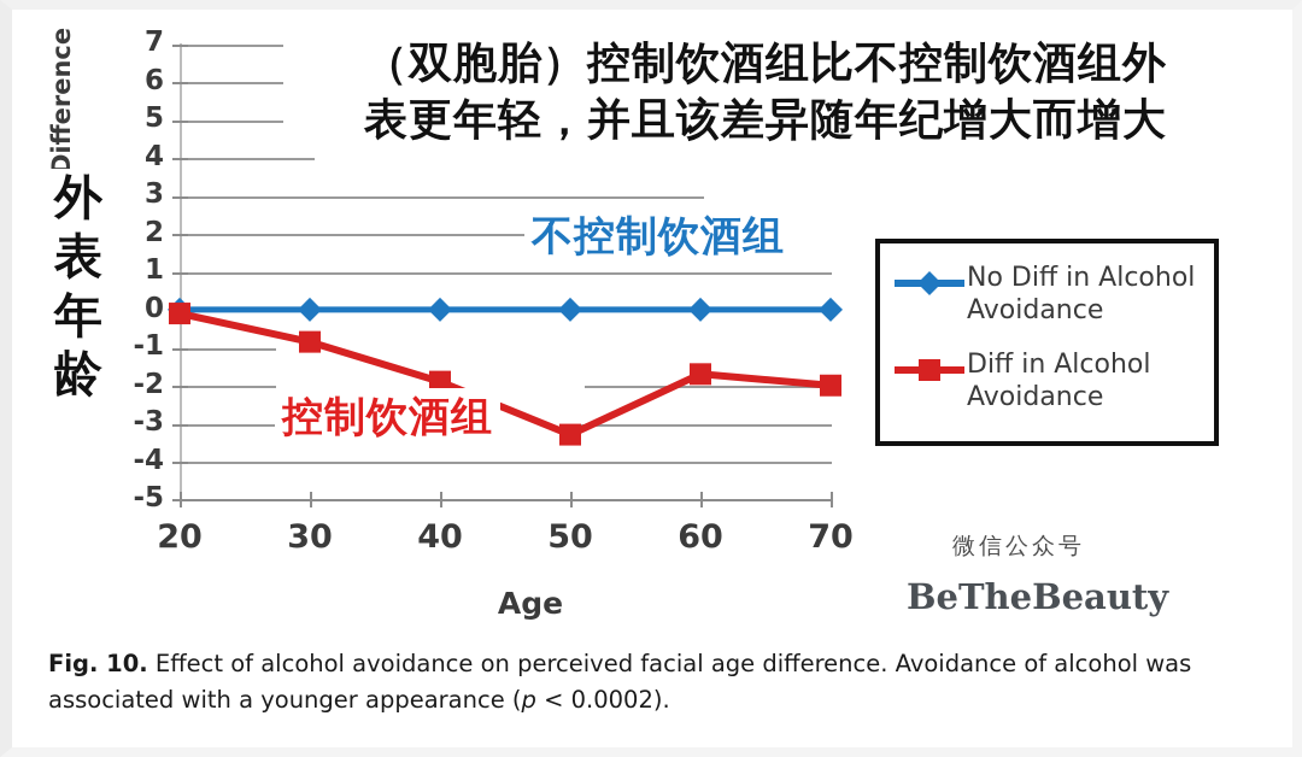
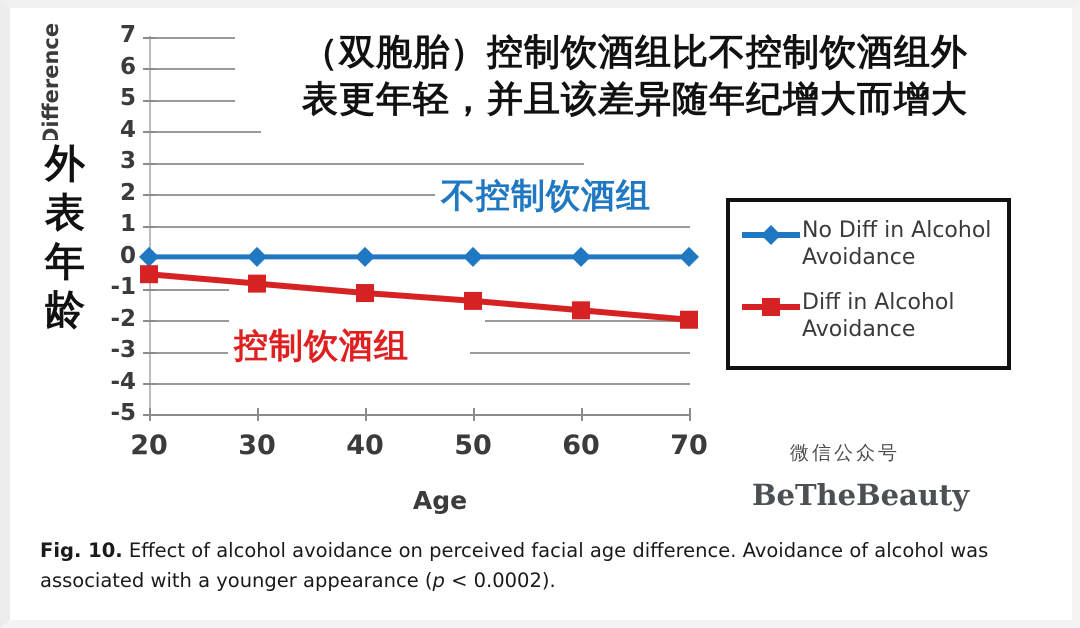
Diff in Alcohol Avoidance/20: -0.1 -> -0.6
Diff in Alcohol Avoidance/40: -1.9 -> -1.1
Diff in Alcohol Avoidance/50: -3.3 -> -1.4
